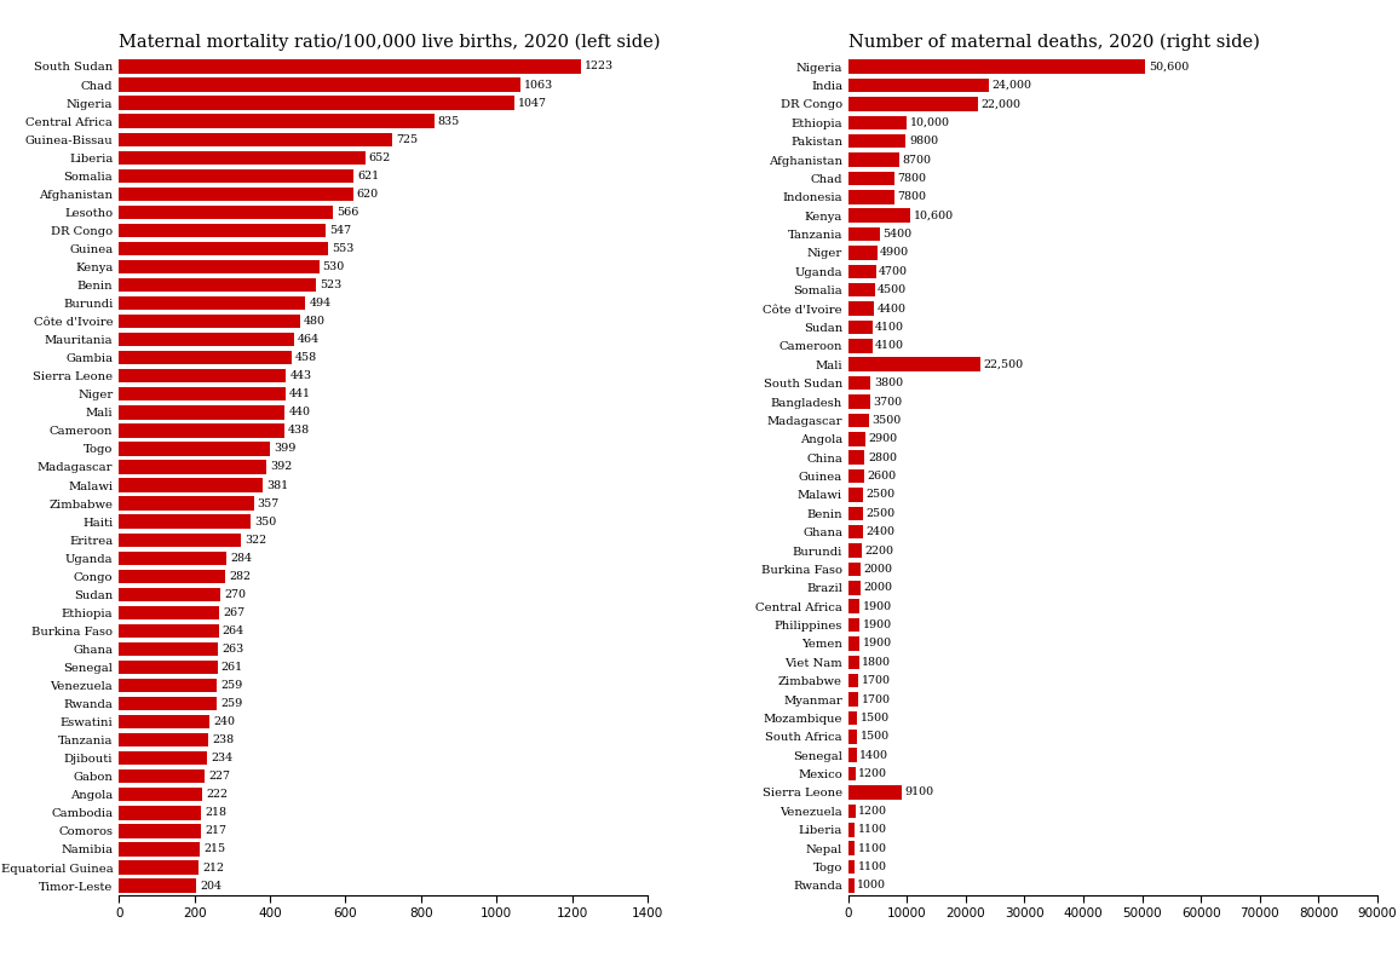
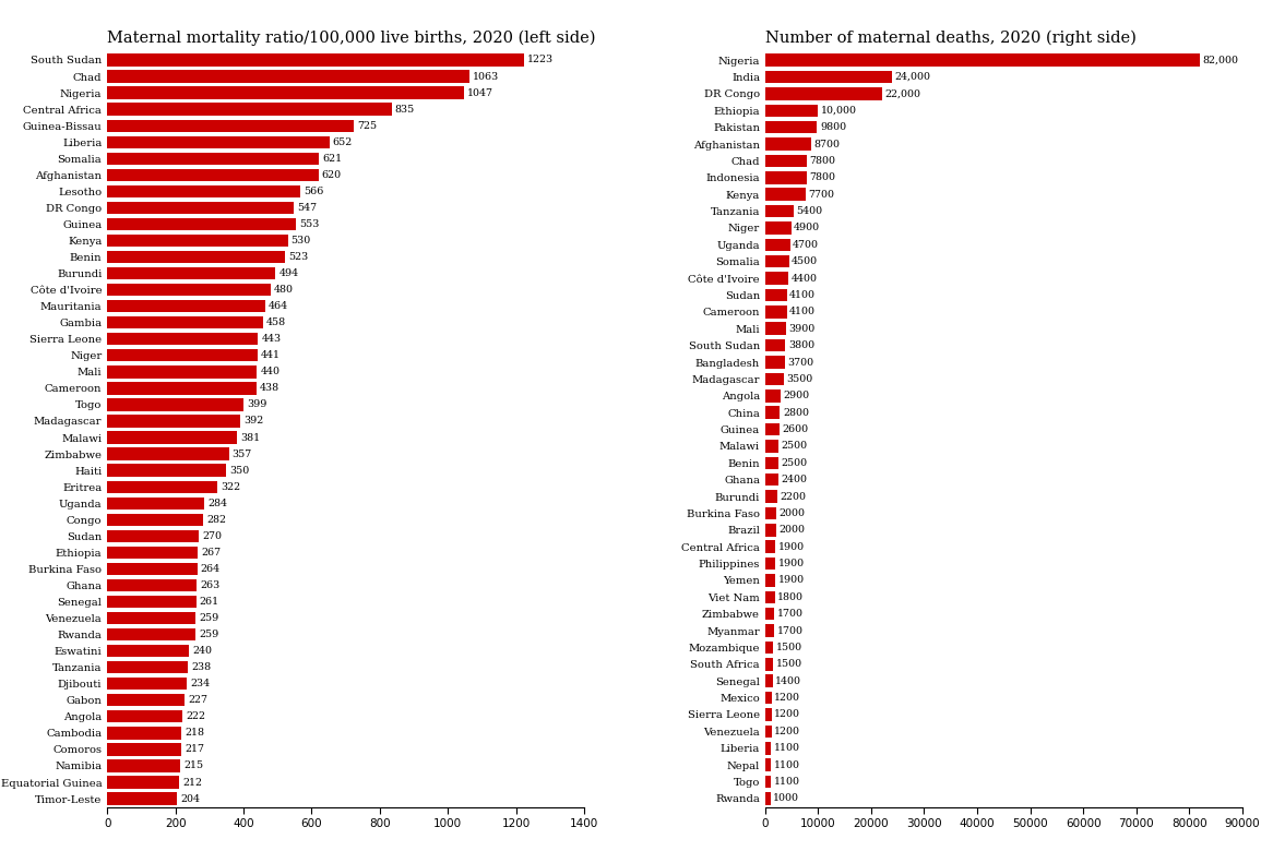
Number of maternal deaths, 2020 (right side)/Nigeria: 50,600 -> 82,000
Number of maternal deaths, 2020 (right side)/Kenya: 10,600 -> 7700
Number of maternal deaths, 2020 (right side)/Mali: 22,500 -> 3900
Number of maternal deaths, 2020 (right side)/Sierra Leone: 9100 -> 1200
